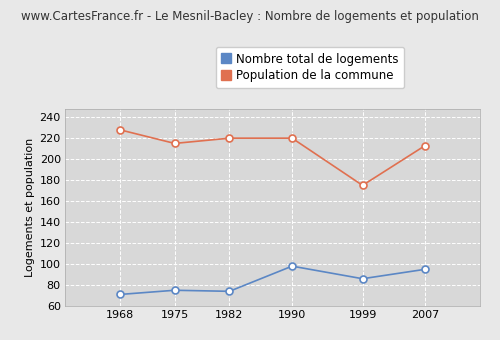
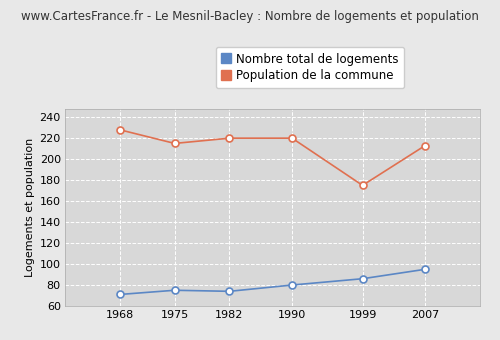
Nombre total de logements/1990: 98 -> 80
